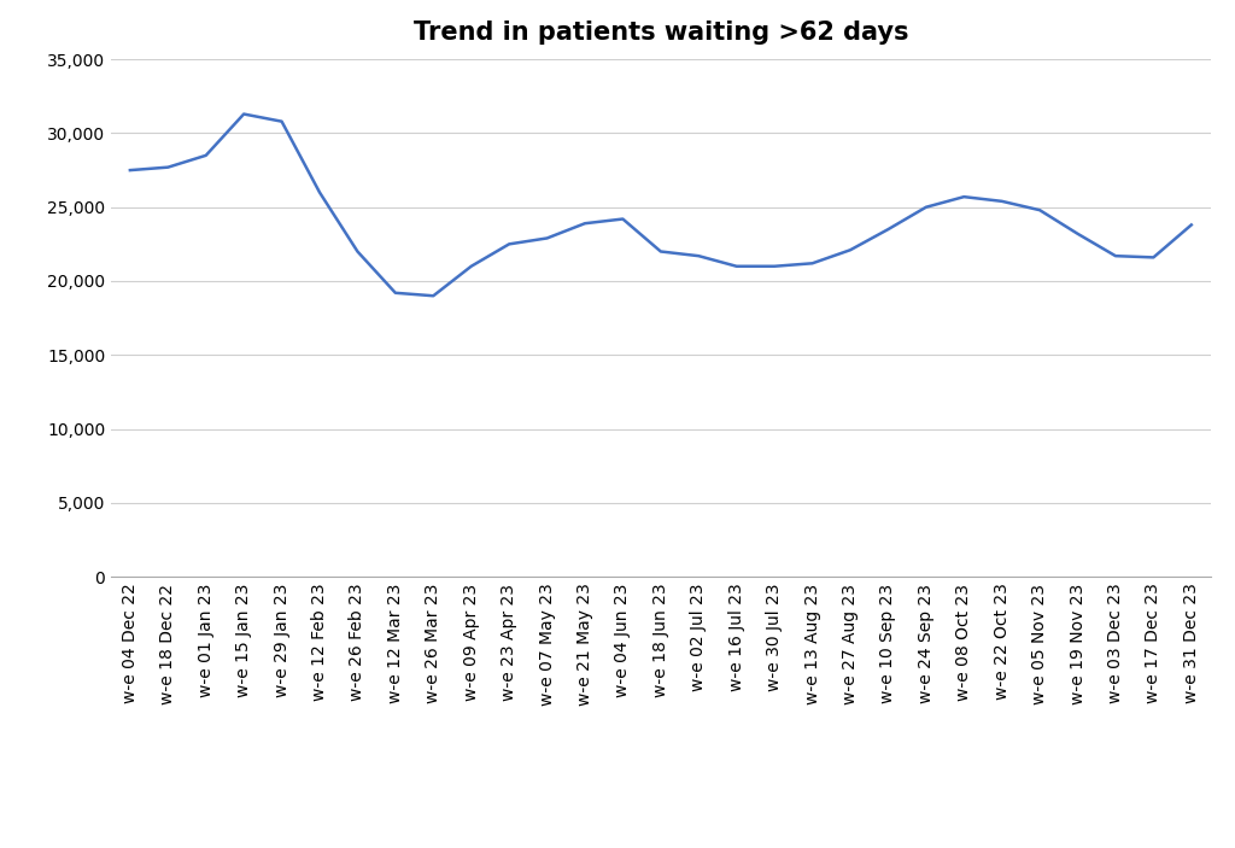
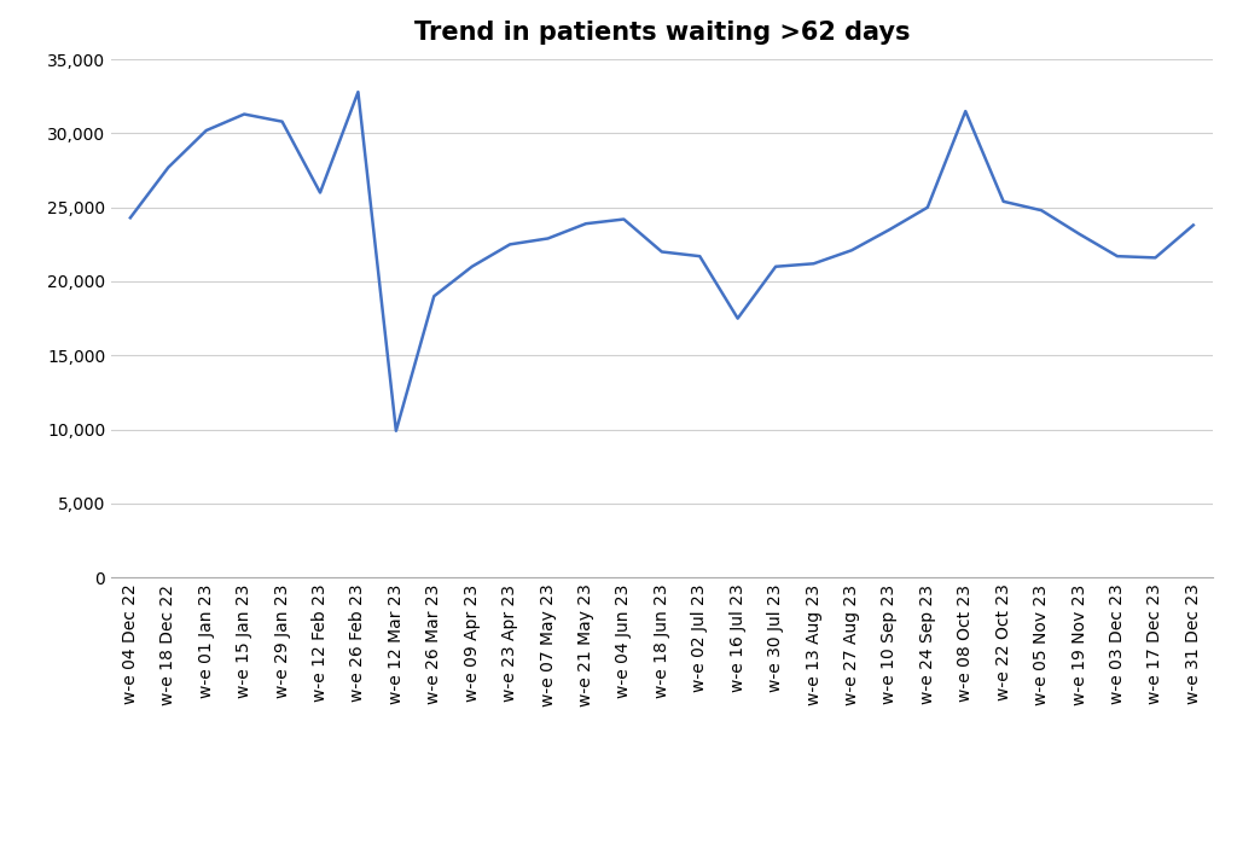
w-e 04 Dec 22: 27,500 -> 24,300
w-e 01 Jan 23: 28,500 -> 30,200
w-e 26 Feb 23: 22,000 -> 32,800
w-e 12 Mar 23: 19,200 -> 9,900
w-e 16 Jul 23: 21,000 -> 17,500
w-e 08 Oct 23: 25,700 -> 31,500
